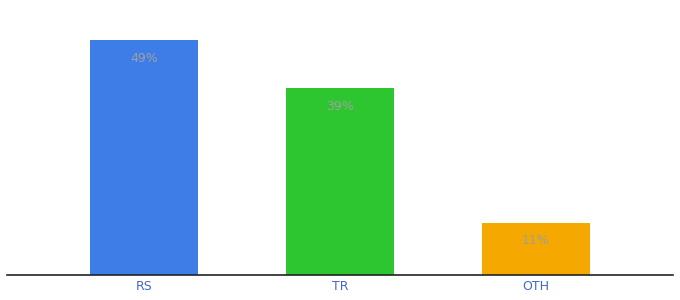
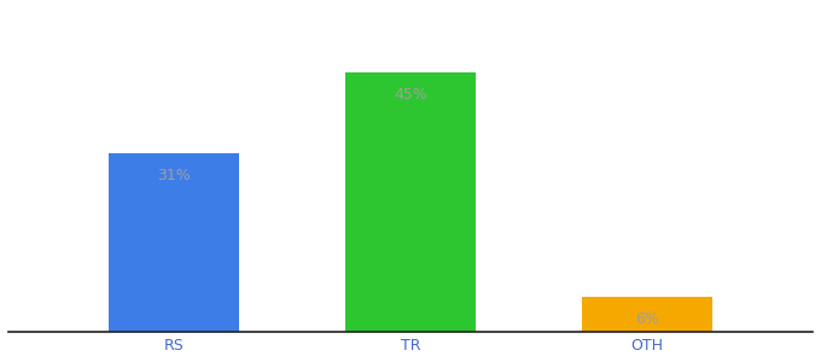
RS: 49% -> 31%
TR: 39% -> 45%
OTH: 11% -> 6%
